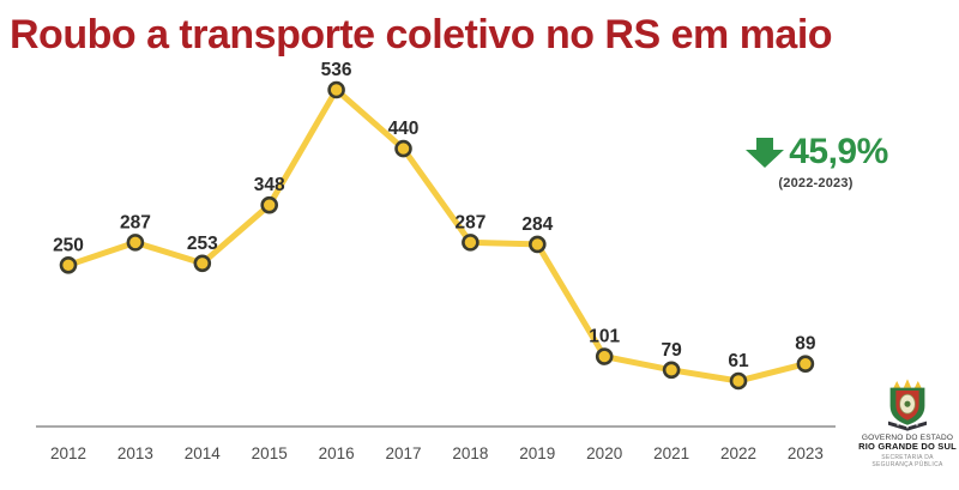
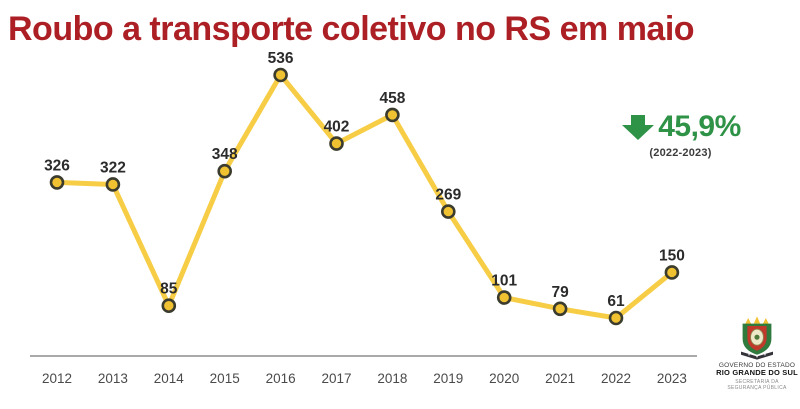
2012: 250 -> 326
2013: 287 -> 322
2014: 253 -> 85
2017: 440 -> 402
2018: 287 -> 458
2019: 284 -> 269
2023: 89 -> 150
